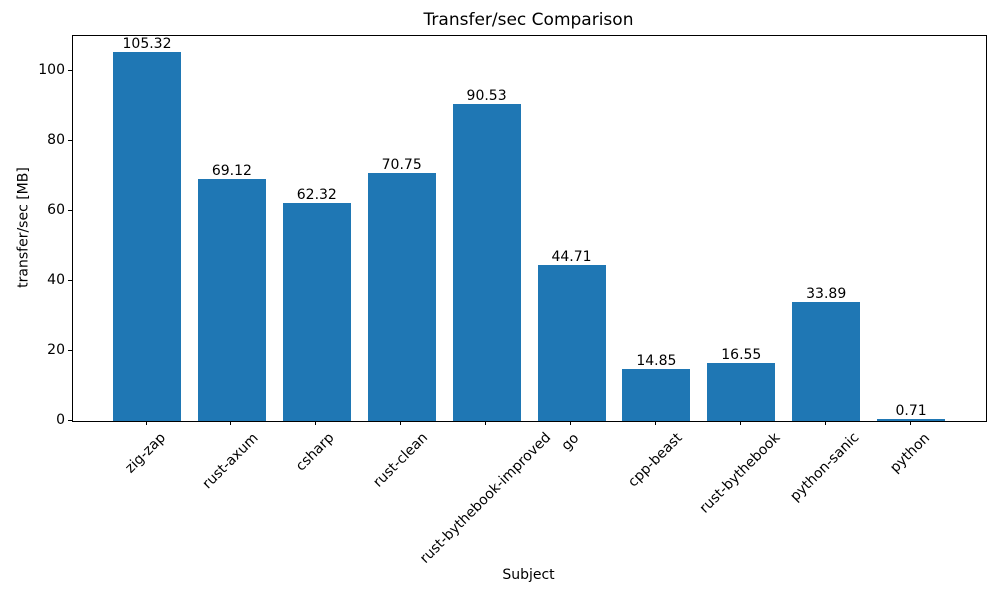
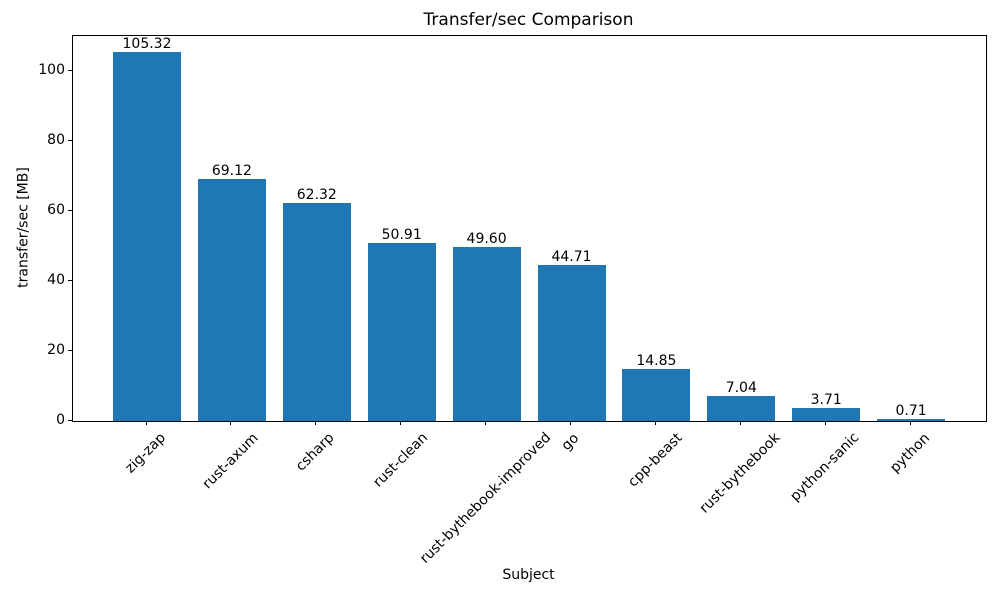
rust-clean: 70.75 -> 50.91
rust-bythebook-improved: 90.53 -> 49.60
rust-bythebook: 16.55 -> 7.04
python-sanic: 33.89 -> 3.71
